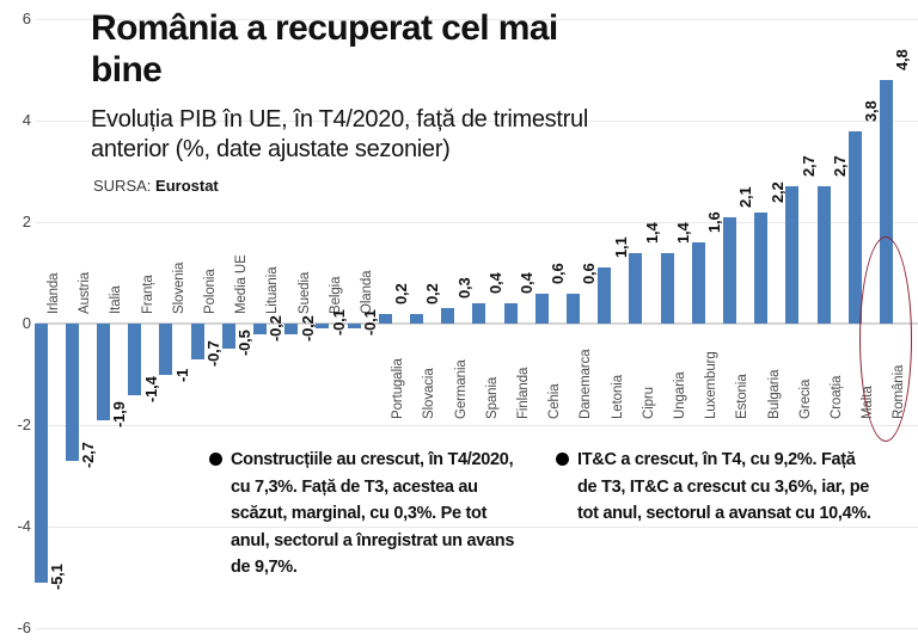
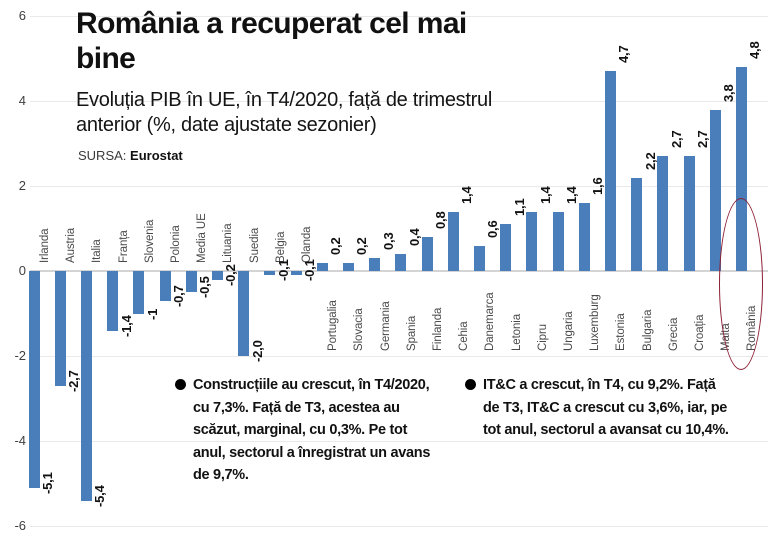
Italia: -1,9 -> -5,4
Suedia: -0,2 -> -2,0
Finlanda: 0,4 -> 0,8
Cehia: 0,6 -> 1,4
Estonia: 2,1 -> 4,7
